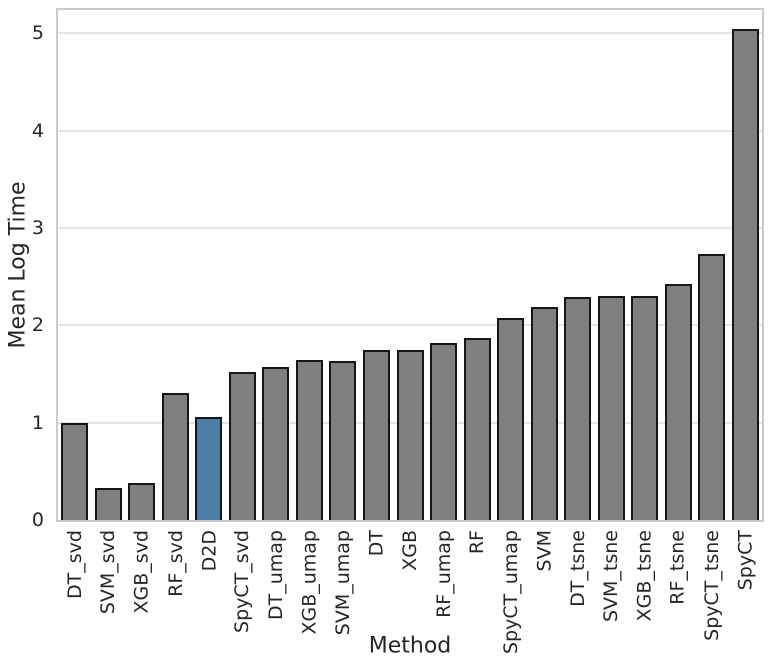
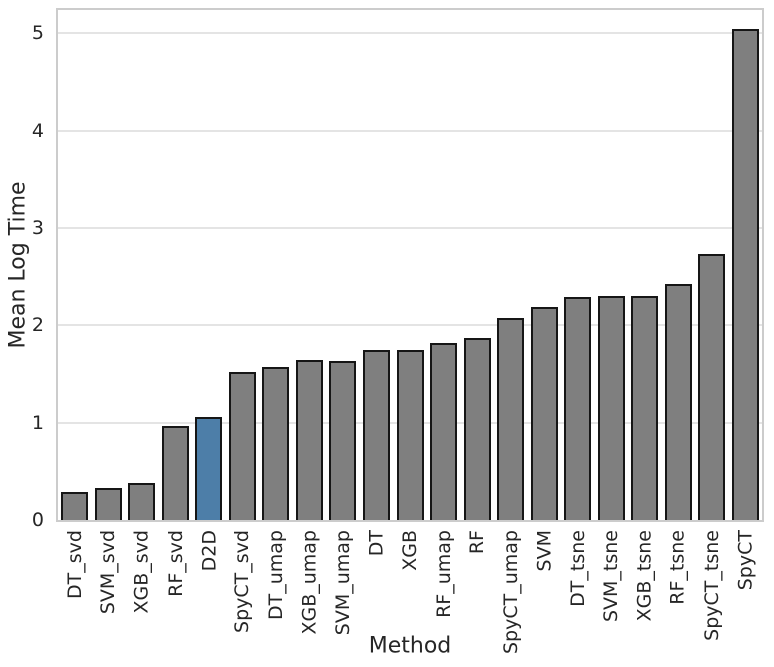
DT_svd: 1.0 -> 0.3
RF_svd: 1.3 -> 1.0
